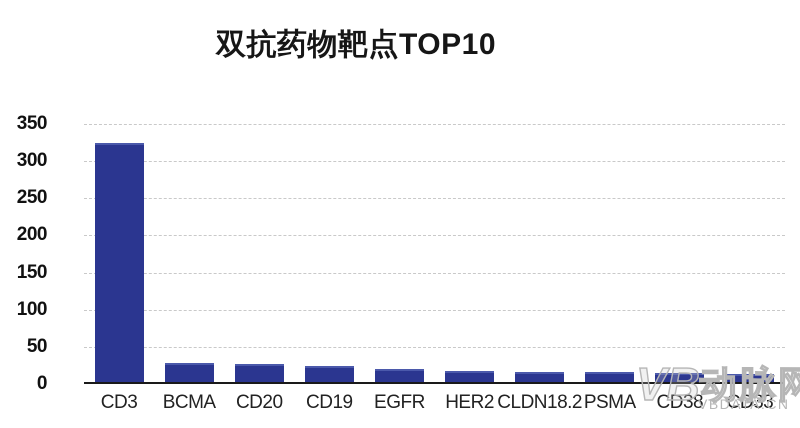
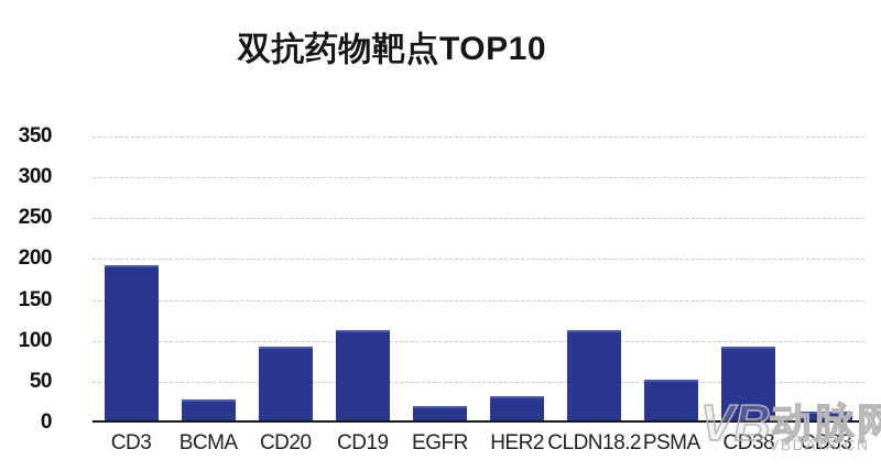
CD3: 320 -> 190
CD20: 20 -> 90
CD19: 20 -> 110
HER2: 20 -> 30
CLDN18.2: 10 -> 110
PSMA: 10 -> 50
CD38: 10 -> 90
